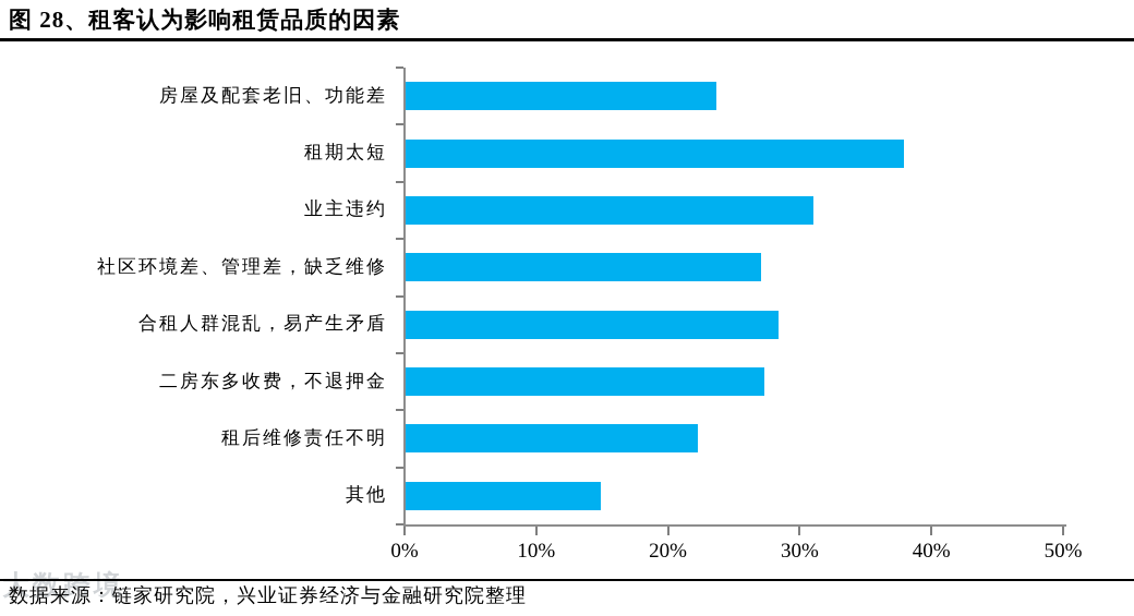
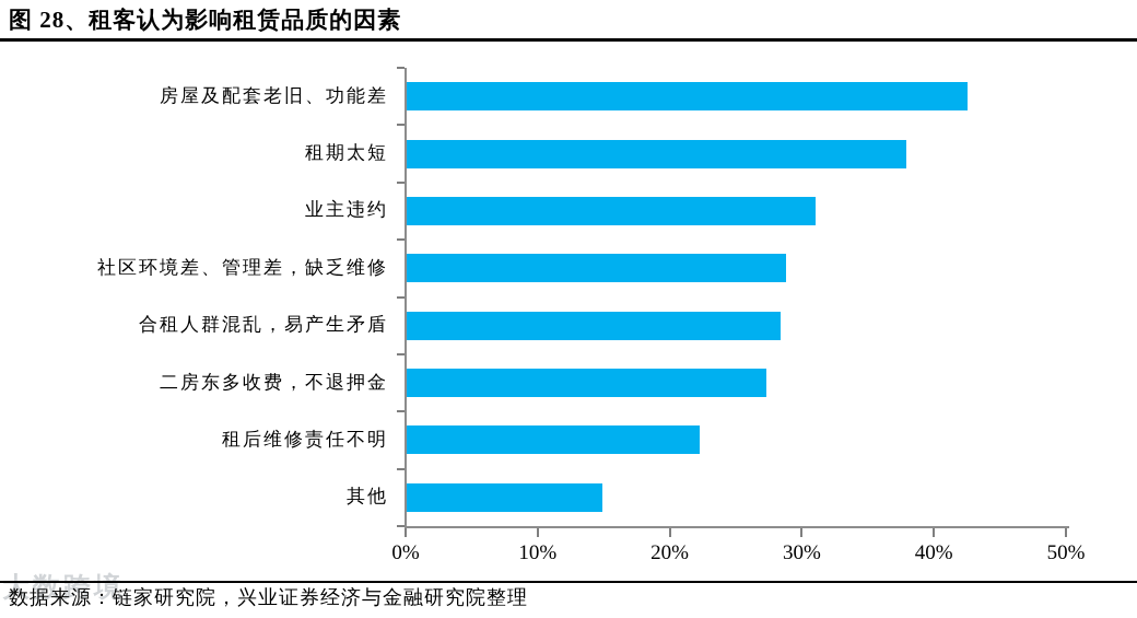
房屋及配套老旧、功能差: 23.6% -> 42.5%
社区环境差、管理差，缺乏维修: 27.0% -> 28.7%
